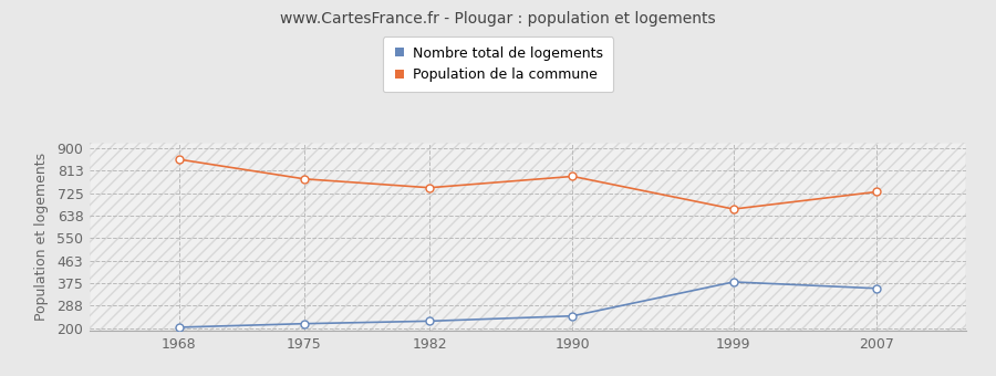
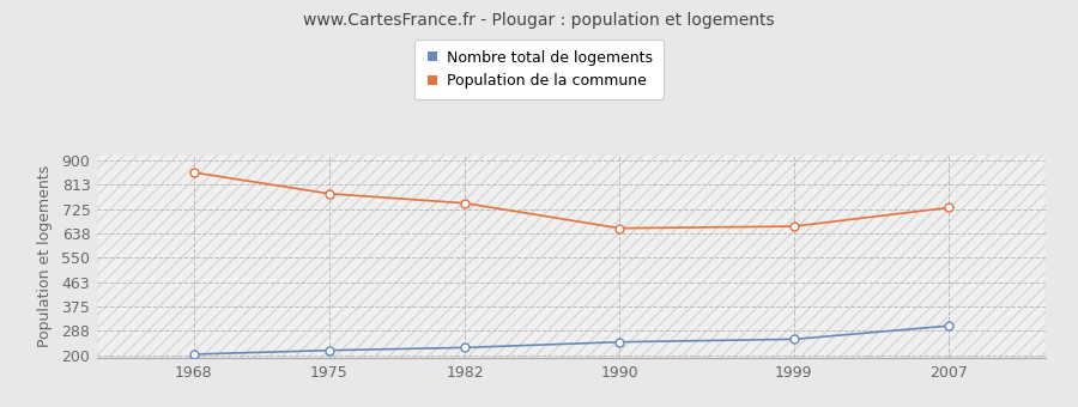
Population de la commune/1990: 790 -> 656
Nombre total de logements/1999: 380 -> 258
Nombre total de logements/2007: 355 -> 306
